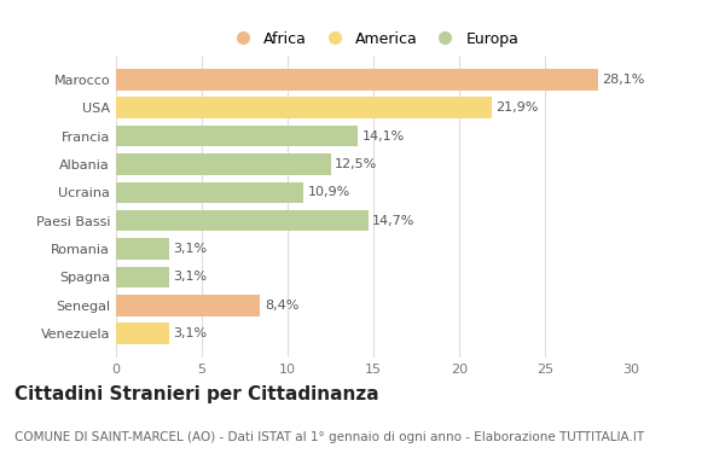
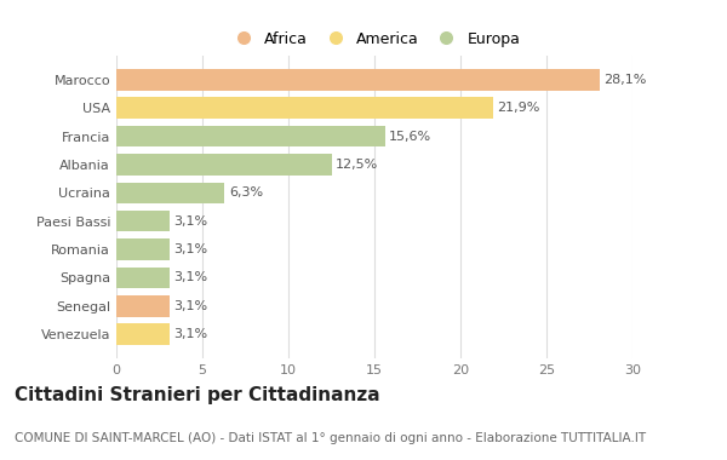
Francia: 14,1% -> 15,6%
Ucraina: 10,9% -> 6,3%
Paesi Bassi: 14,7% -> 3,1%
Senegal: 8,4% -> 3,1%
